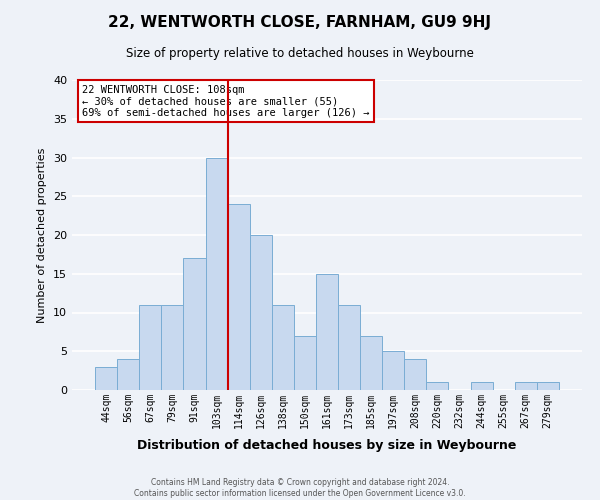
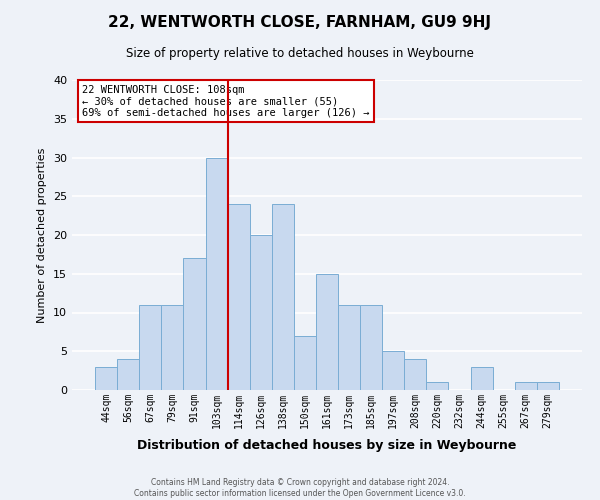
138sqm: 11 -> 24
185sqm: 7 -> 11
244sqm: 1 -> 3
